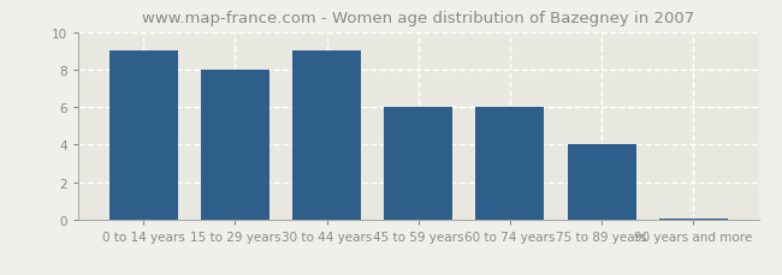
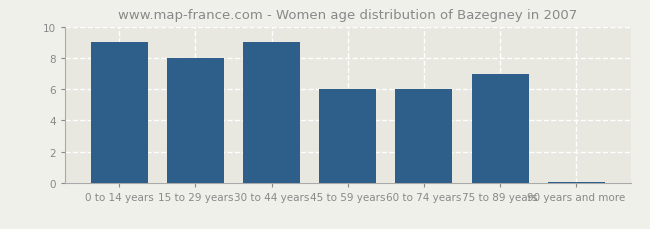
75 to 89 years: 4.0 -> 7.0
